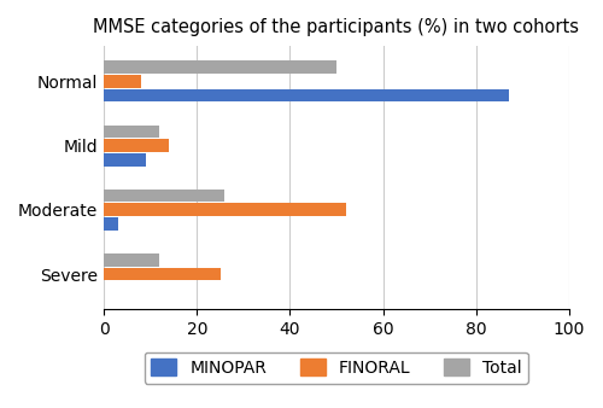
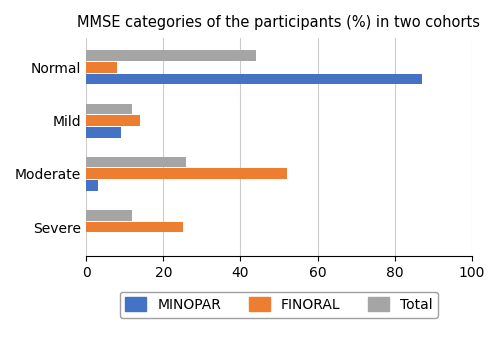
Total/Normal: 50 -> 44
